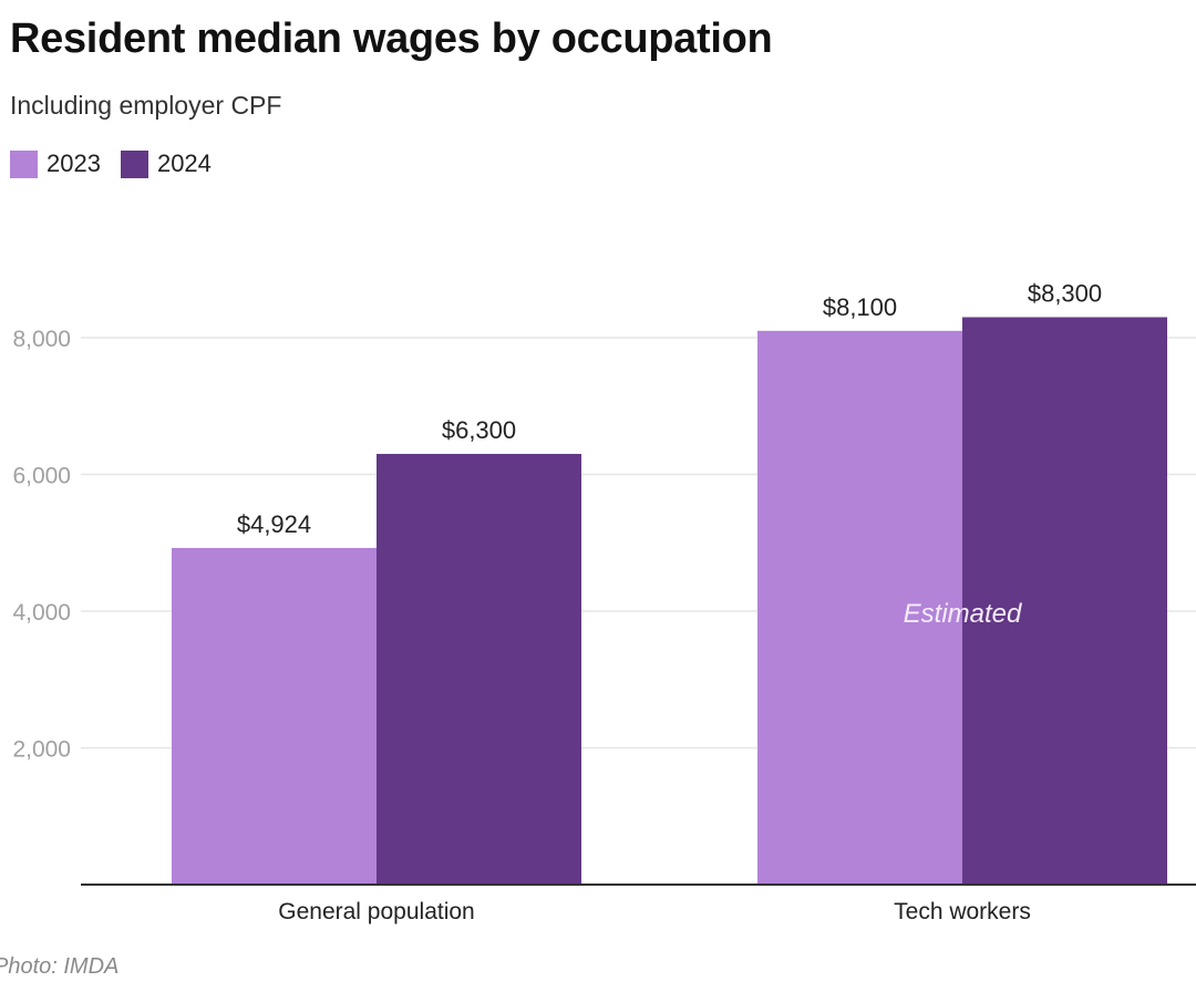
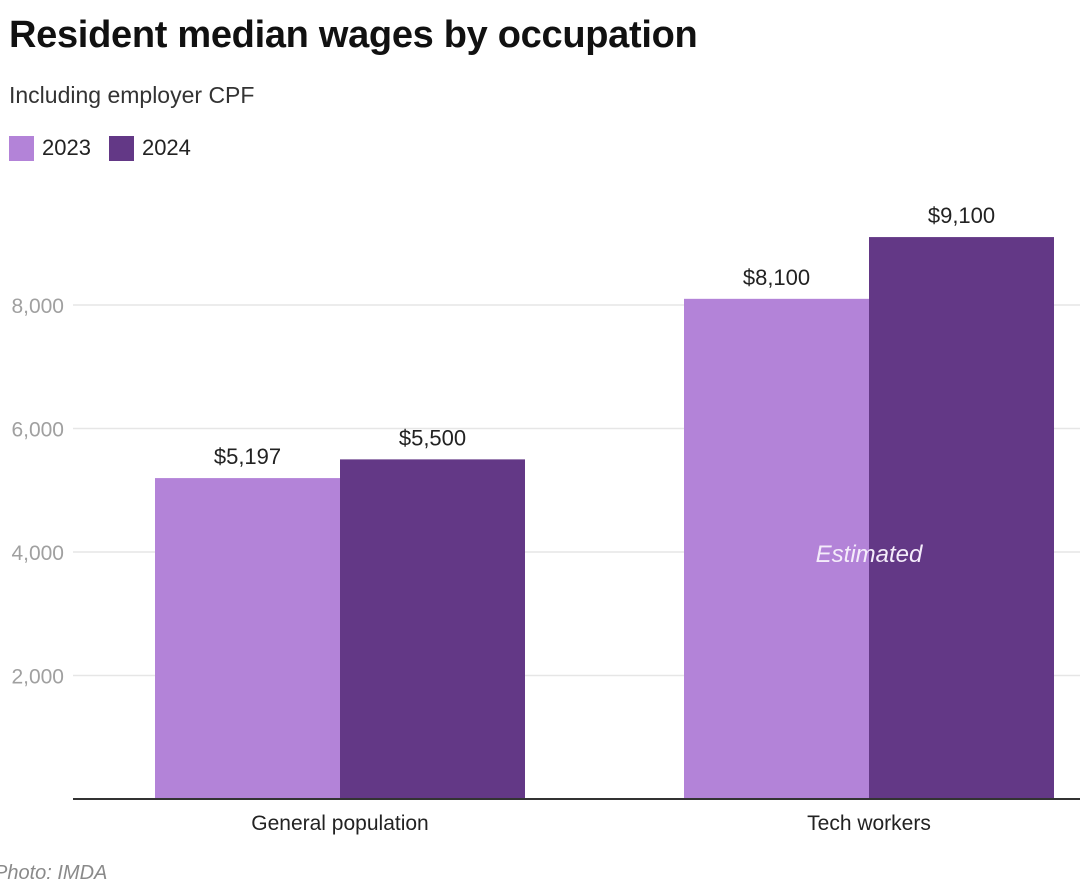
2023/General population: $4,924 -> $5,197
2024/General population: $6,300 -> $5,500
2024/Tech workers: $8,300 -> $9,100
